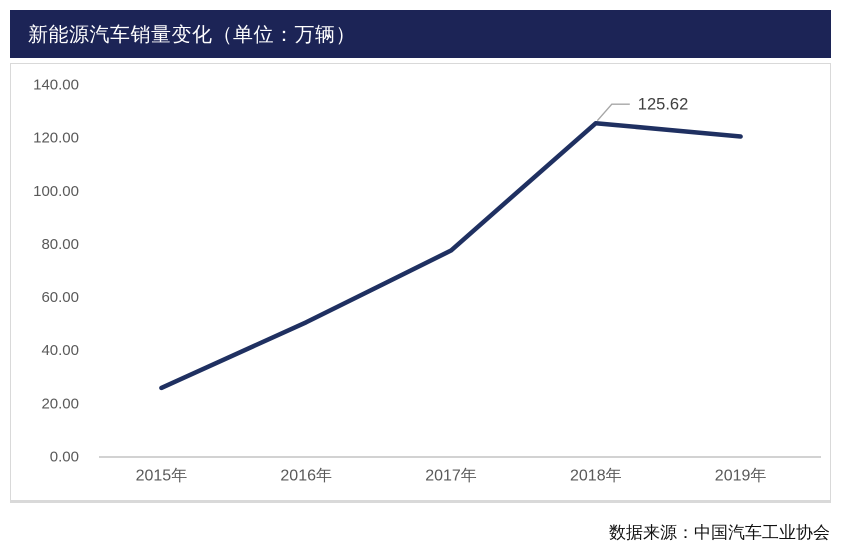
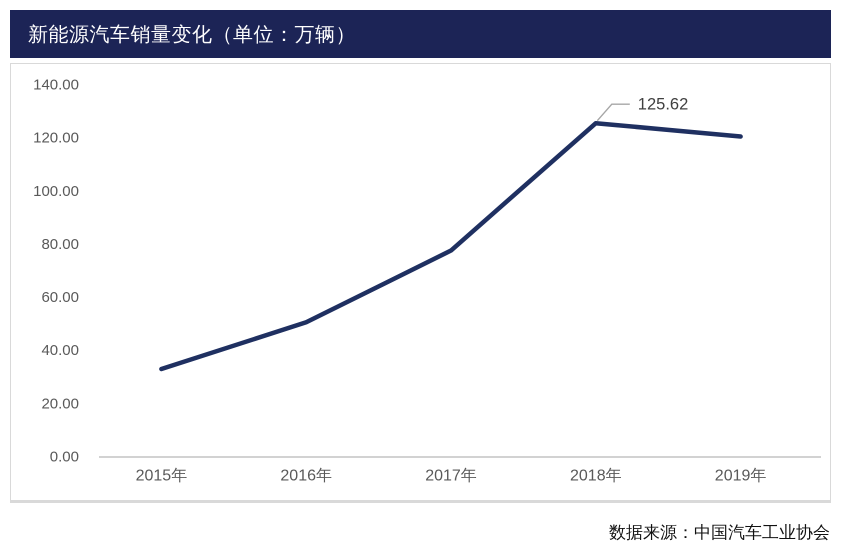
2015年: 26 -> 33
